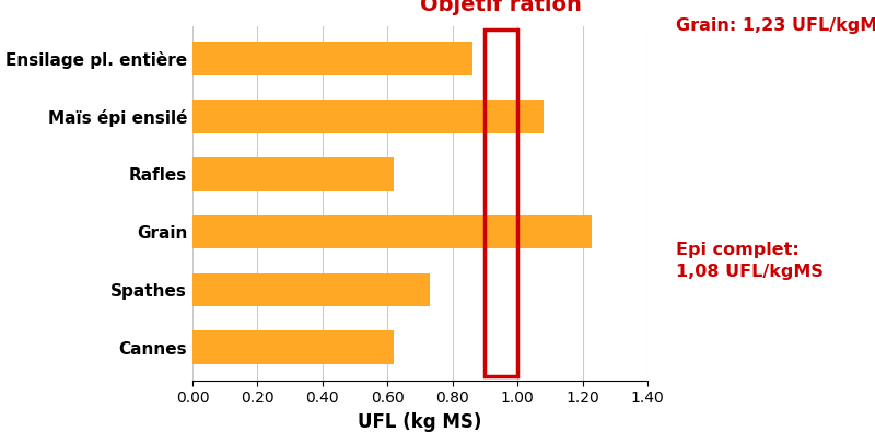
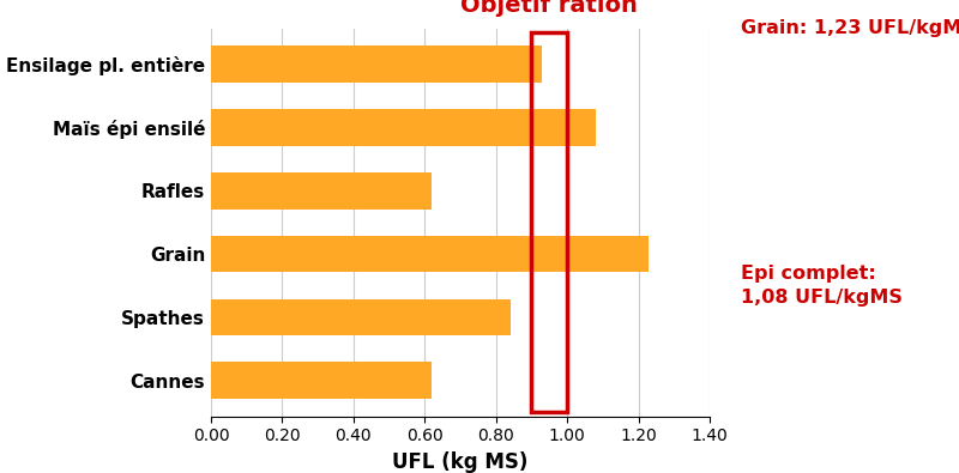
Ensilage pl. entière: 0.86 -> 0.93
Spathes: 0.73 -> 0.84
